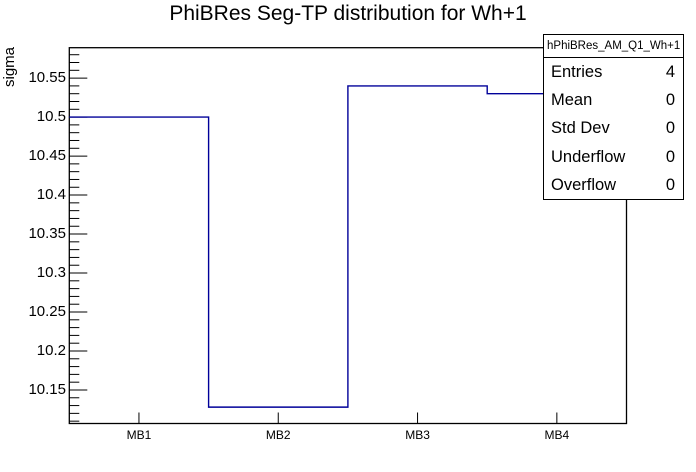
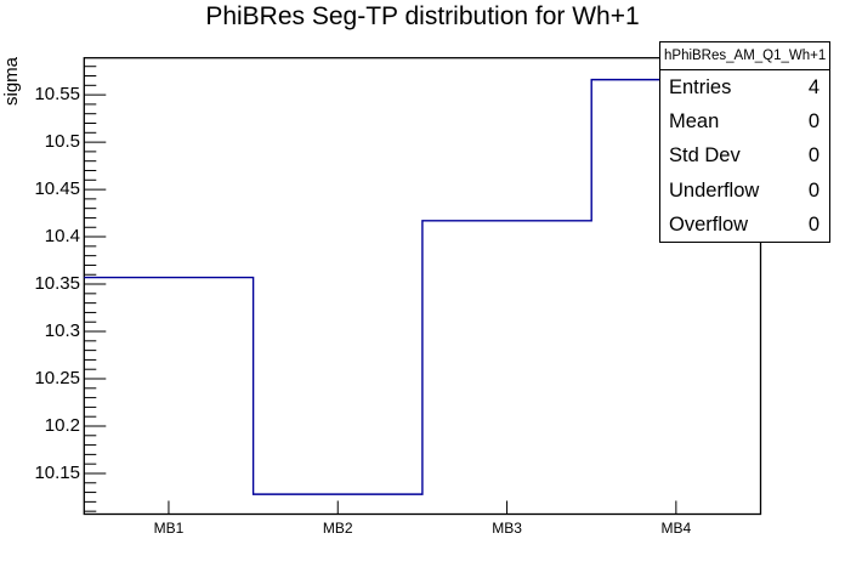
MB1: 10.50 -> 10.36
MB3: 10.54 -> 10.42
MB4: 10.53 -> 10.57
